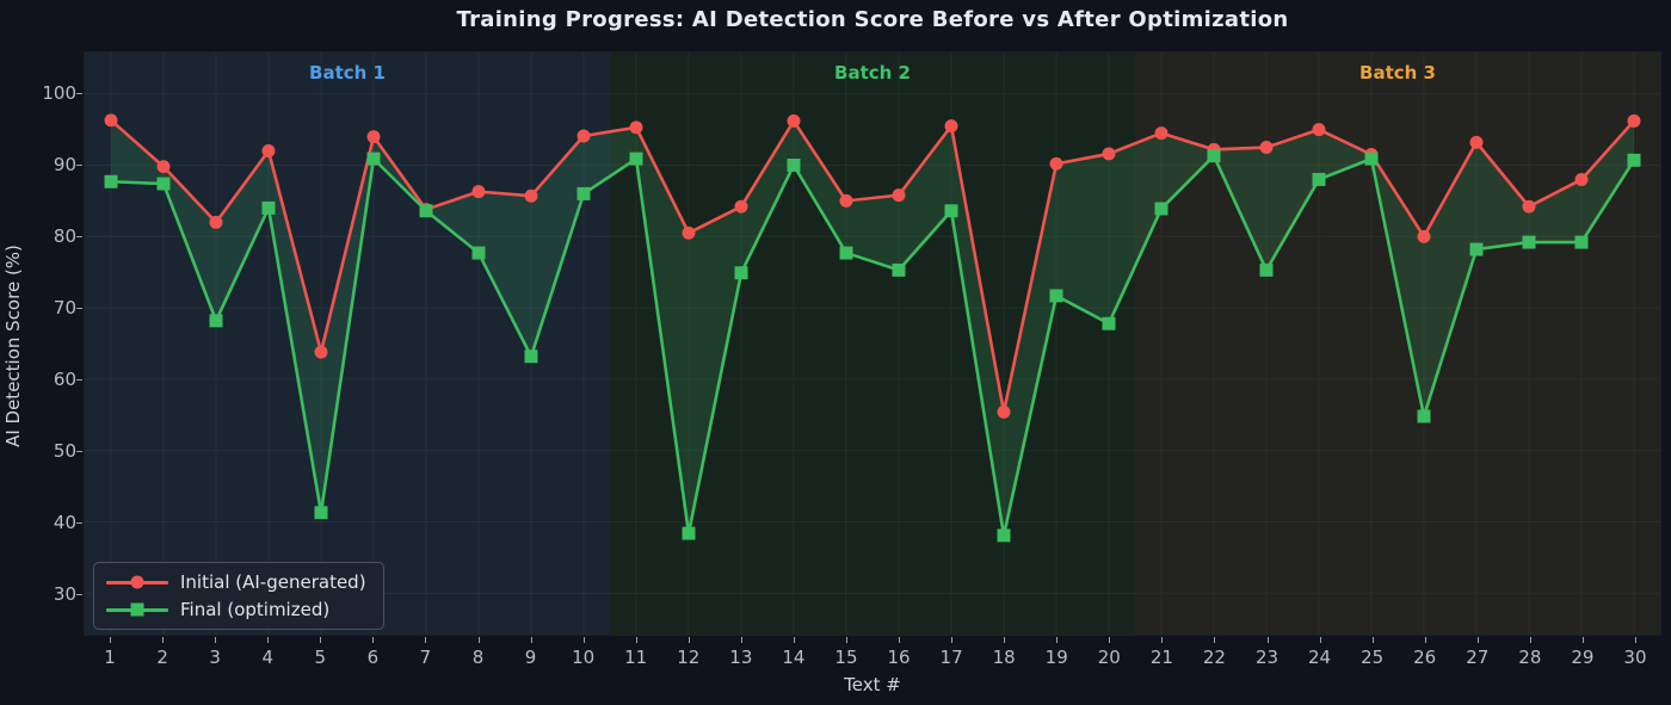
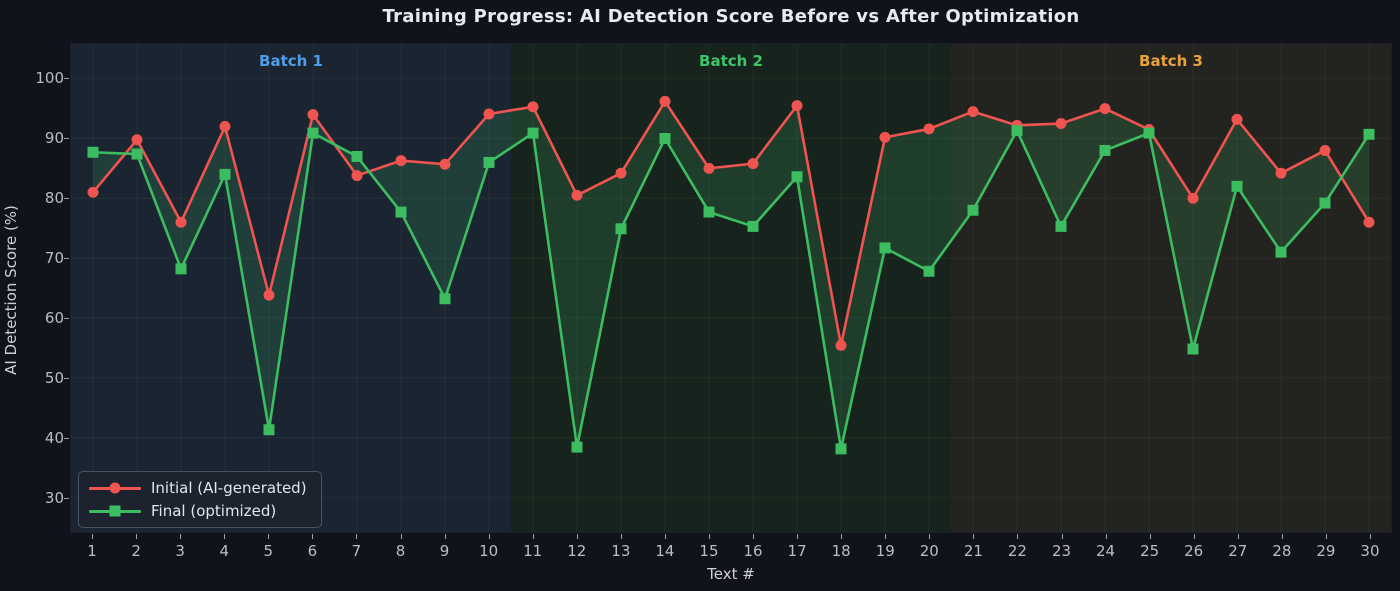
Initial (AI-generated)/1: 96 -> 81
Initial (AI-generated)/3: 82 -> 76
Final (optimized)/7: 84 -> 87
Final (optimized)/21: 84 -> 78
Final (optimized)/27: 78 -> 82
Final (optimized)/28: 79 -> 71
Initial (AI-generated)/30: 96 -> 76
